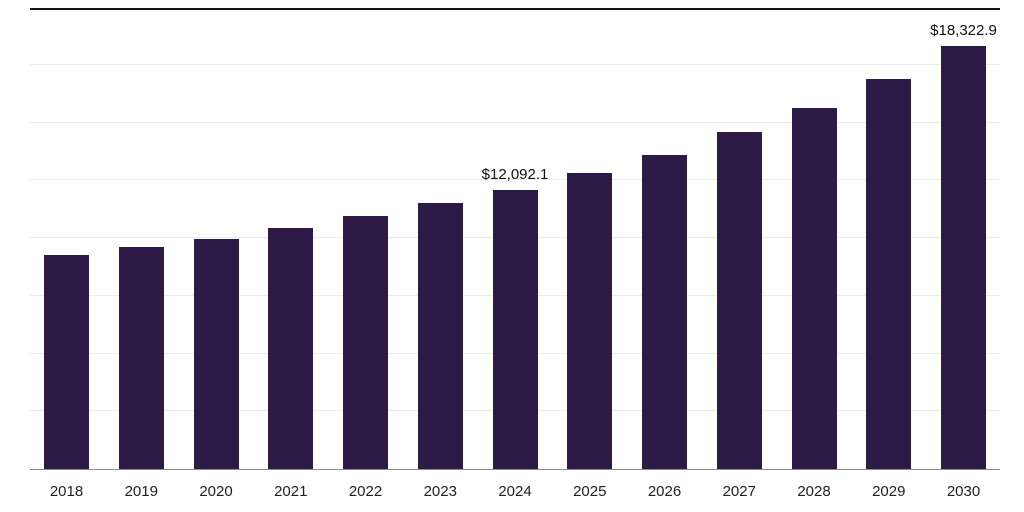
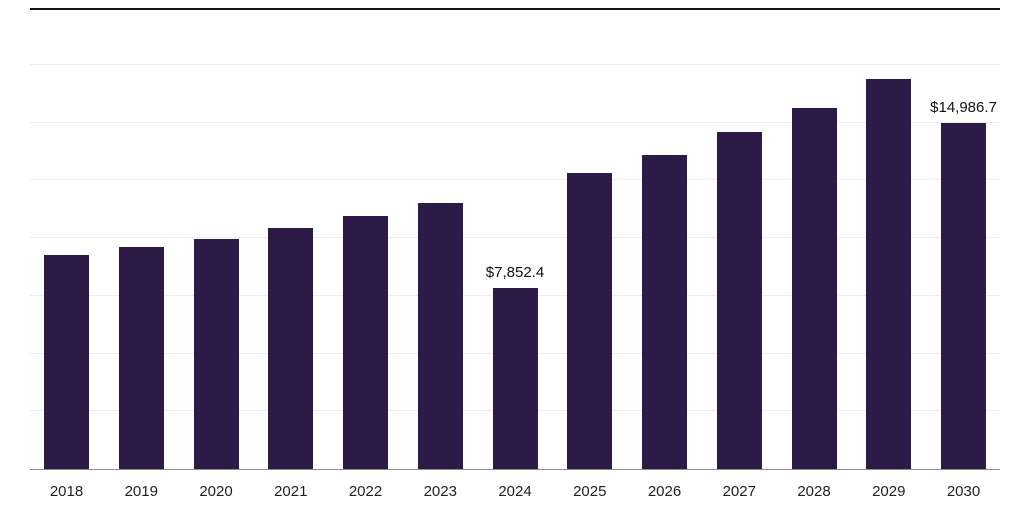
2024: $12,092.1 -> $7,852.4
2030: $18,322.9 -> $14,986.7
